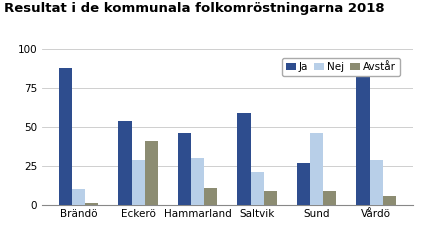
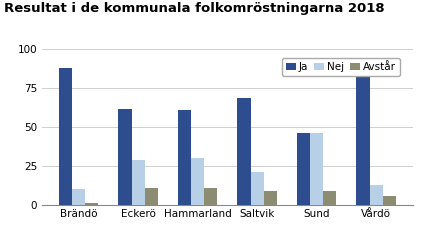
Ja/Eckerö: 54 -> 62
Avstår/Eckerö: 41 -> 11
Ja/Hammarland: 46 -> 61
Ja/Saltvik: 59 -> 69
Ja/Sund: 27 -> 46
Nej/Vårdö: 29 -> 13
